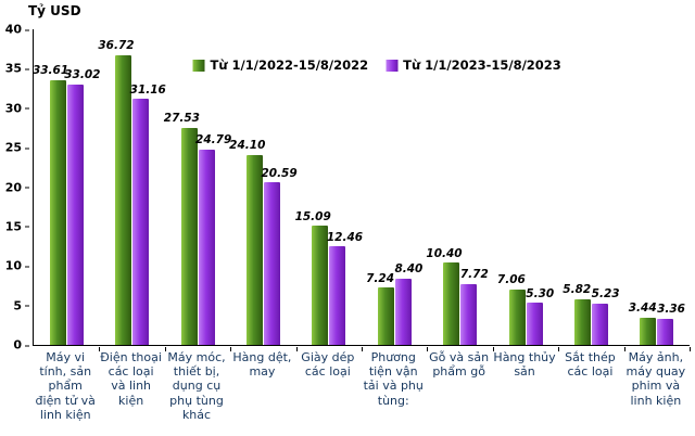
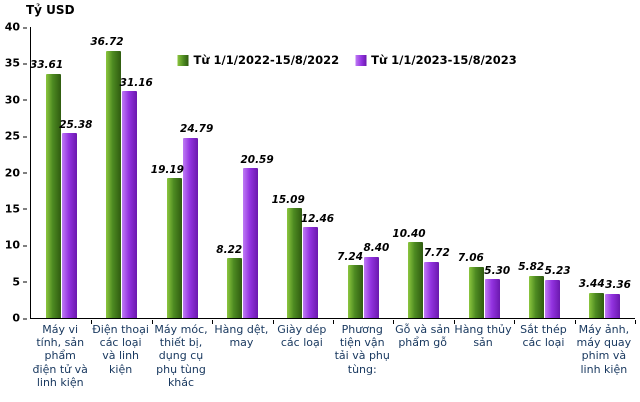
Từ 1/1/2023-15/8/2023/Máy vi tính, sản phẩm điện tử và linh kiện: 33.02 -> 25.38
Từ 1/1/2022-15/8/2022/Máy móc, thiết bị, dụng cụ phụ tùng khác: 27.53 -> 19.19
Từ 1/1/2022-15/8/2022/Hàng dệt, may: 24.10 -> 8.22
